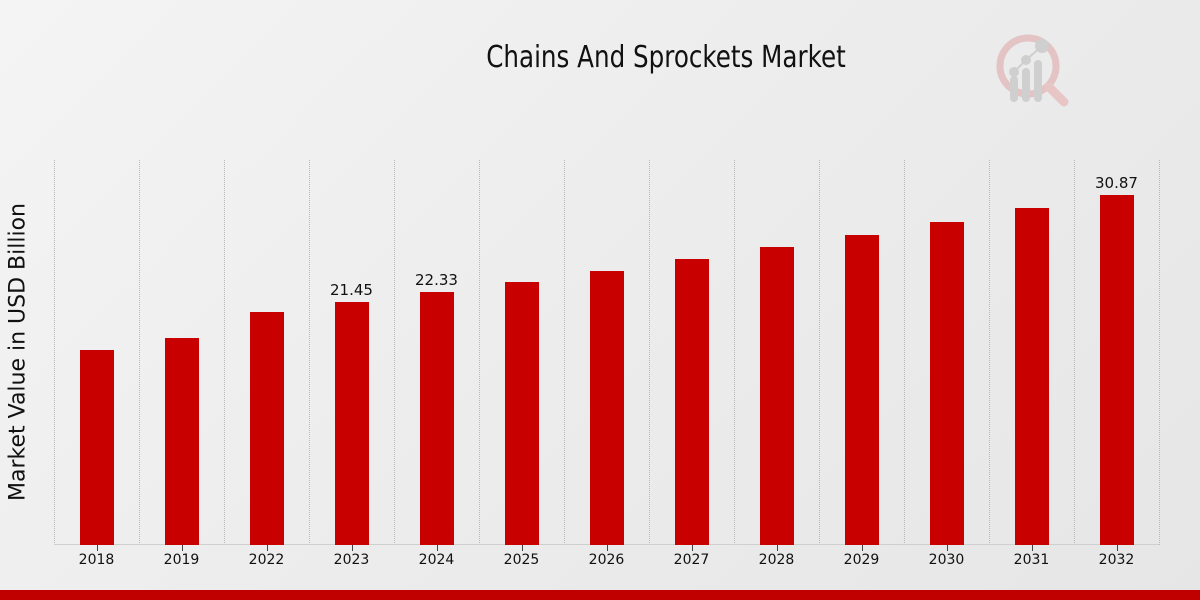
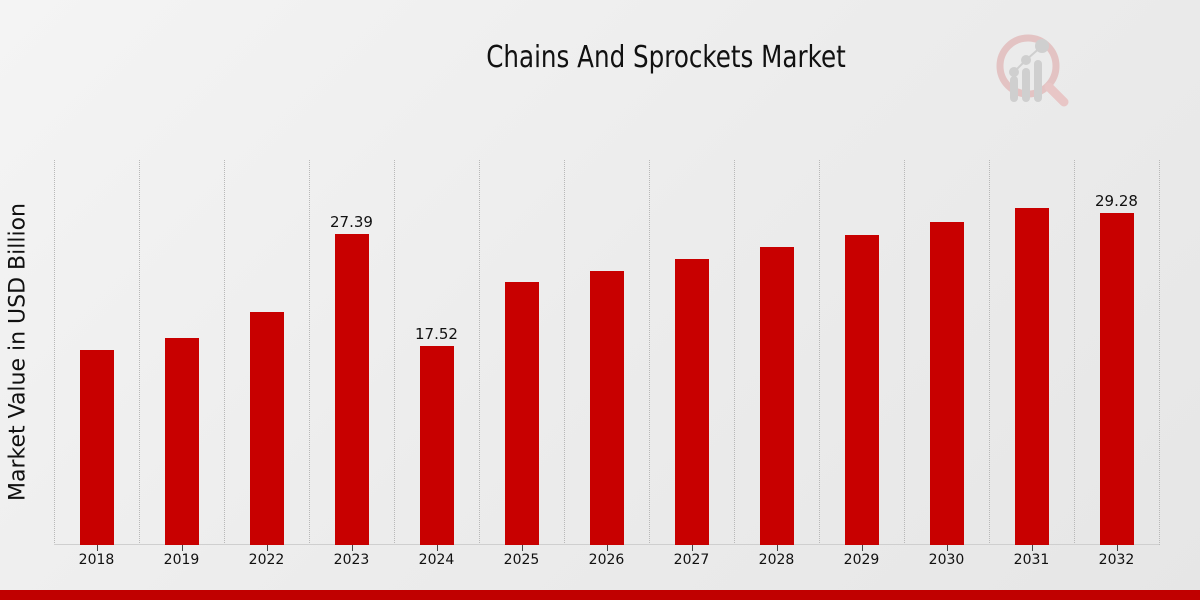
2023: 21.45 -> 27.39
2024: 22.33 -> 17.52
2032: 30.87 -> 29.28
